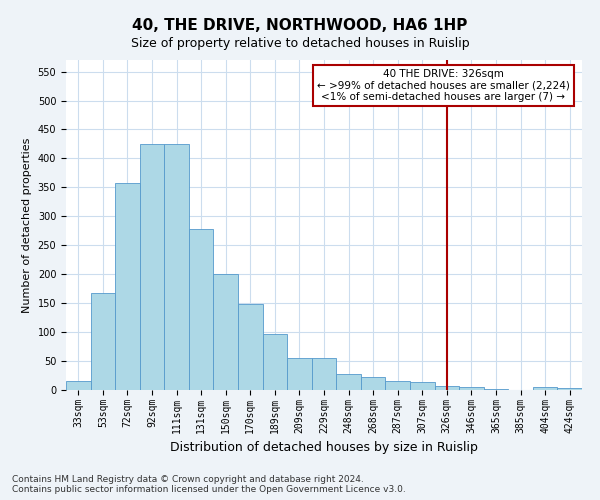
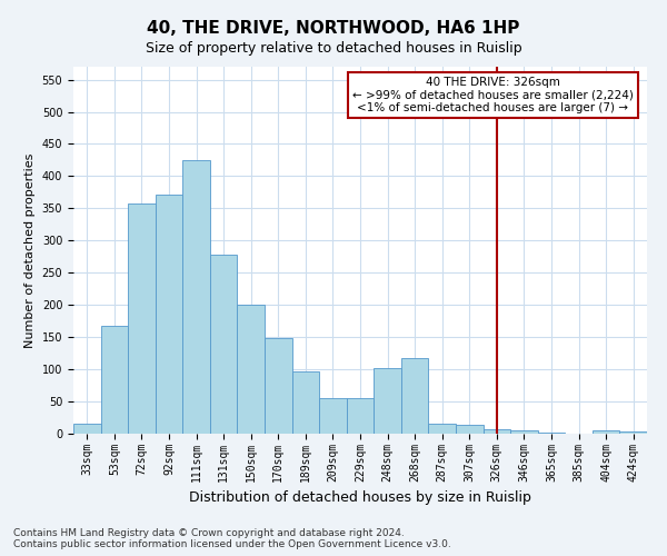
92sqm: 425 -> 372
248sqm: 28 -> 102
268sqm: 22 -> 118
